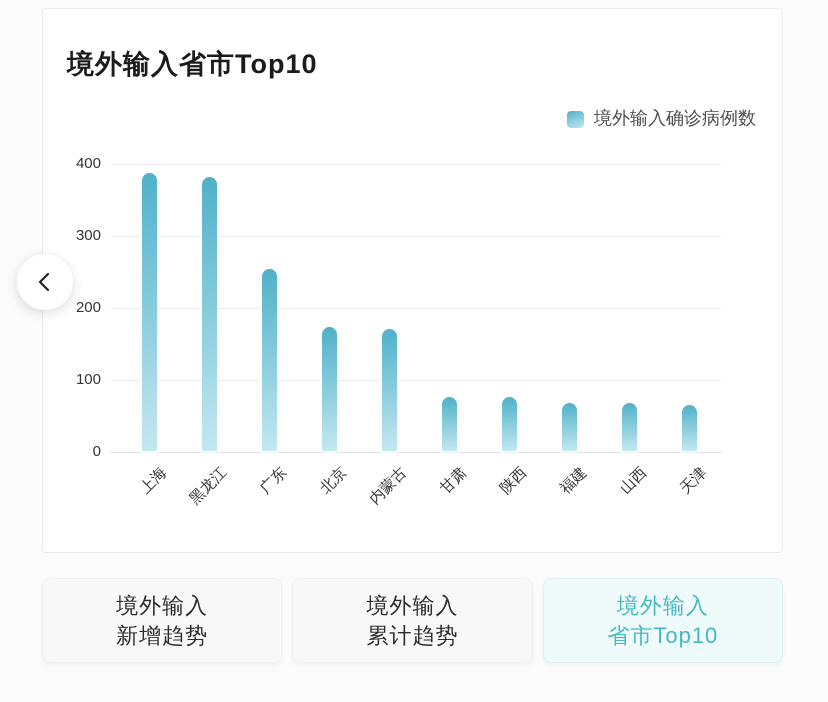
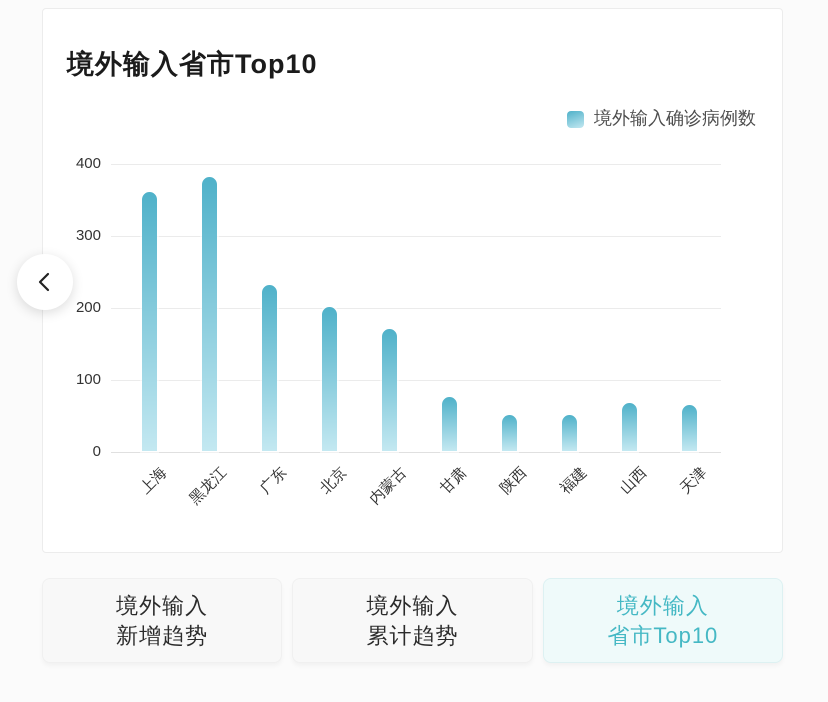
上海: 390 -> 360
广东: 250 -> 230
北京: 170 -> 200
陕西: 80 -> 50
福建: 70 -> 50
